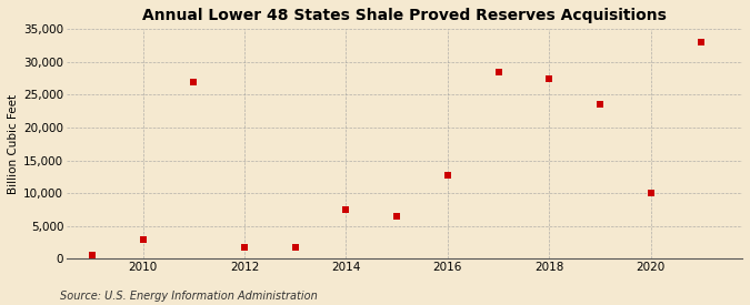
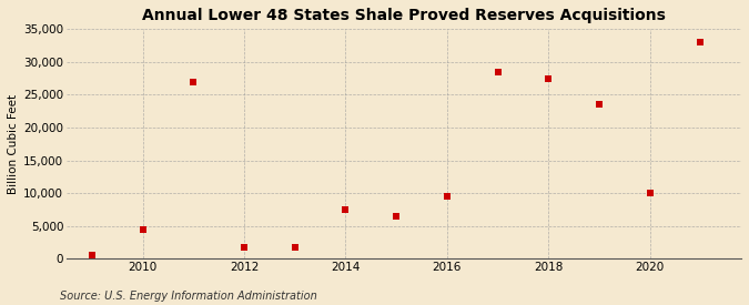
2010: 3,000 -> 4,500
2016: 12,800 -> 9,500
